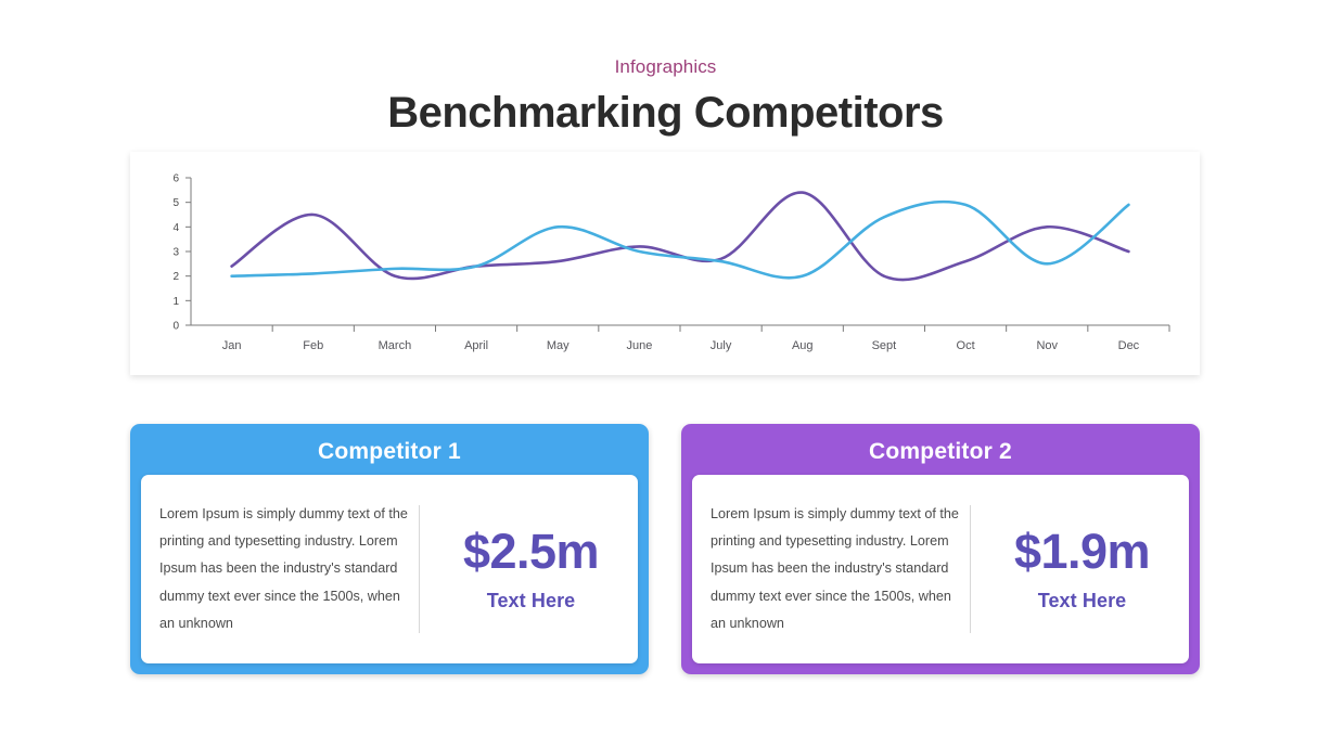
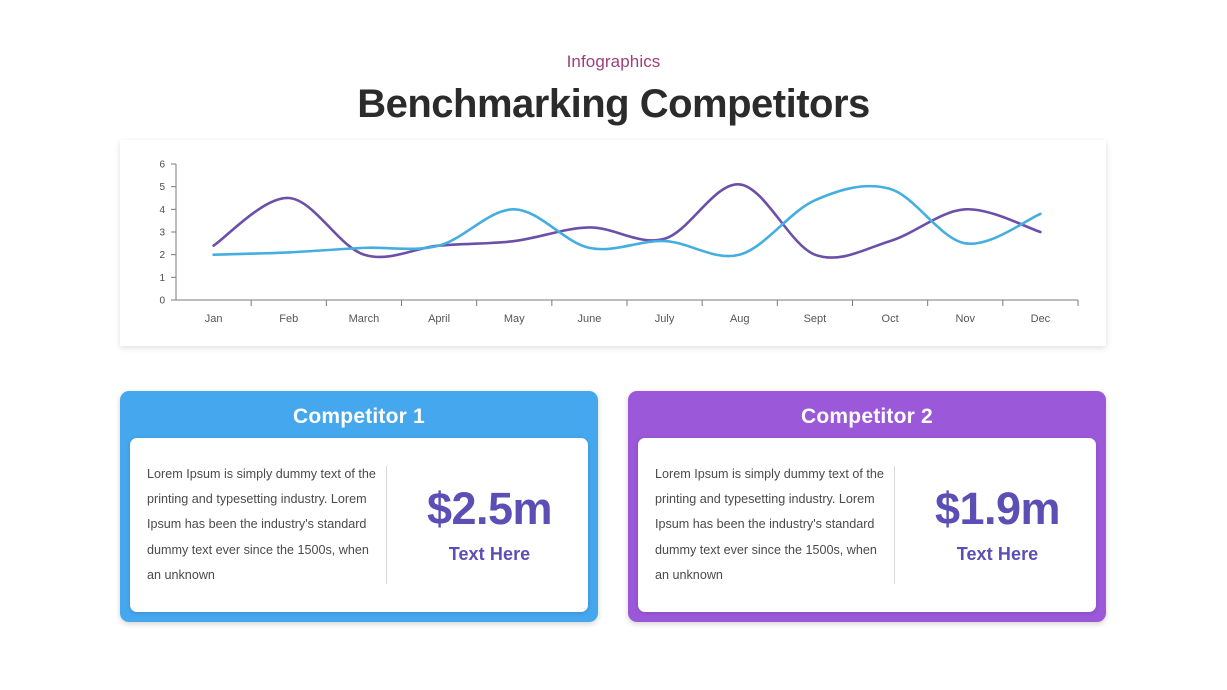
Competitor 1/June: 3.0 -> 2.3
Competitor 2/Aug: 5.4 -> 5.1
Competitor 1/Dec: 4.9 -> 3.8
